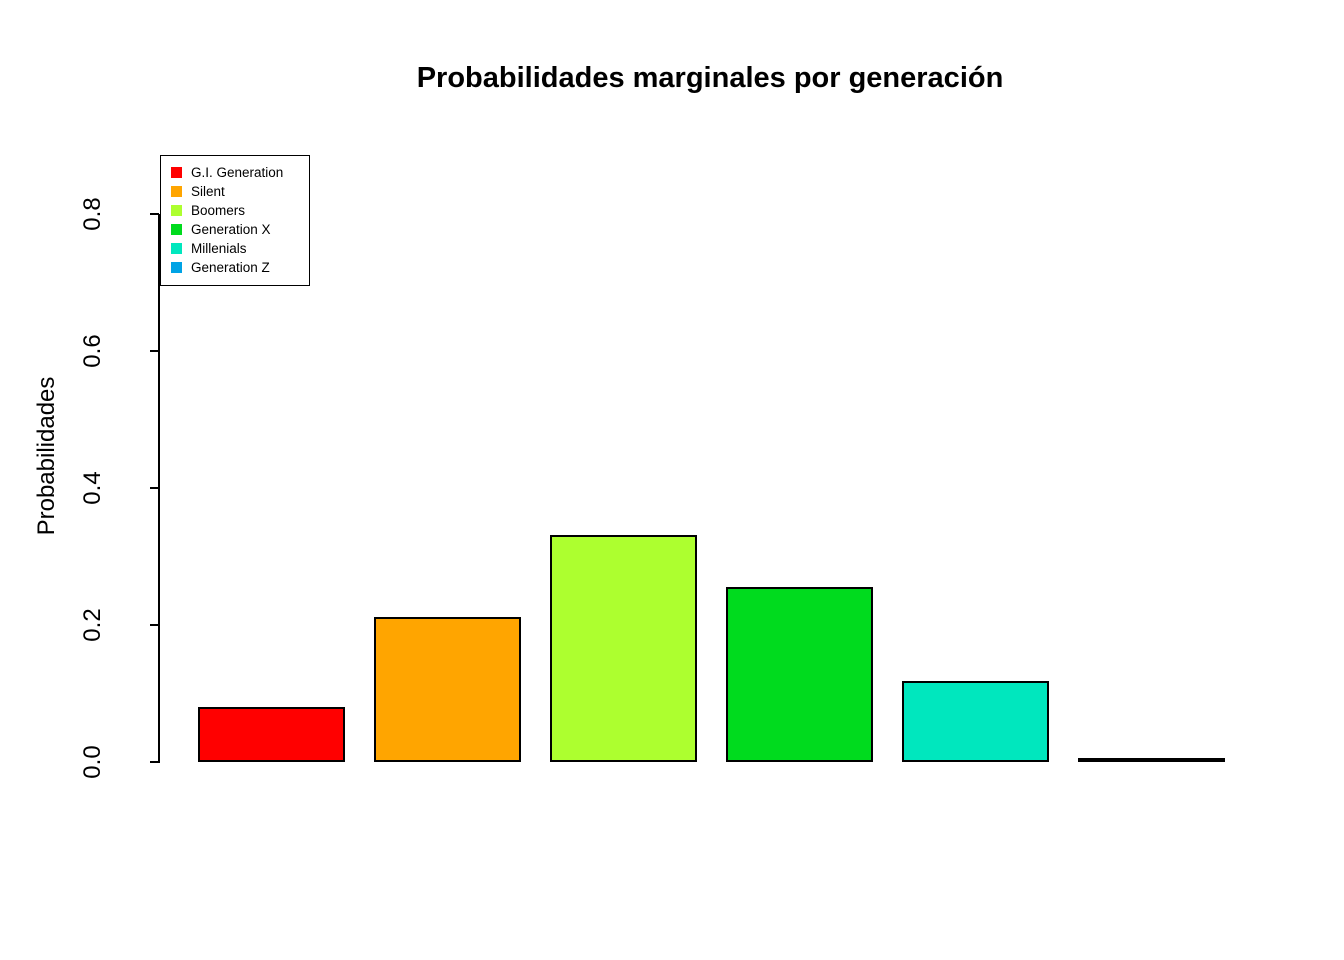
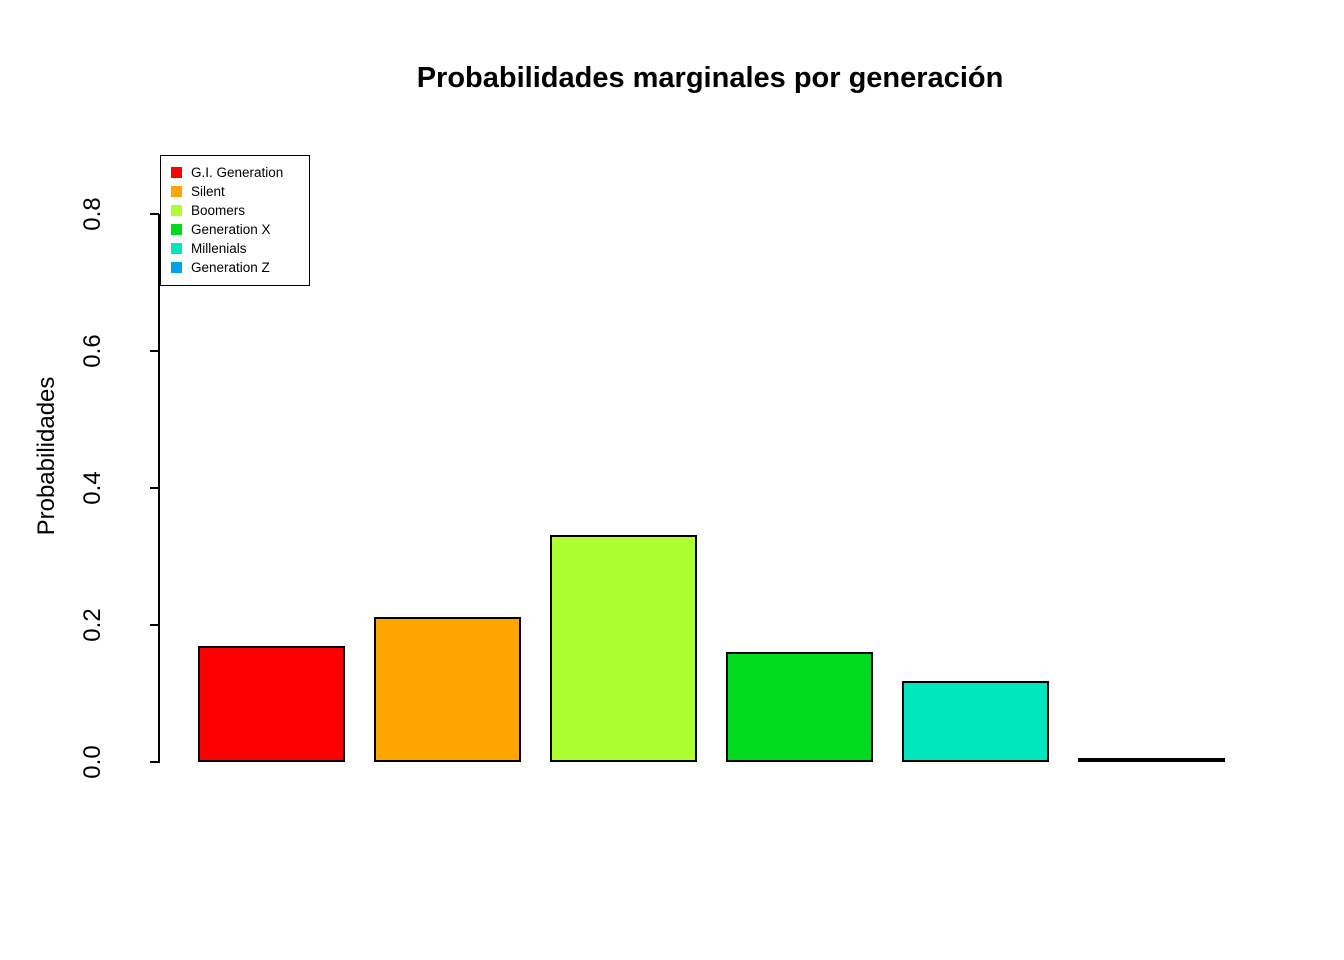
G.I. Generation: 0.08 -> 0.17
Generation X: 0.26 -> 0.16
